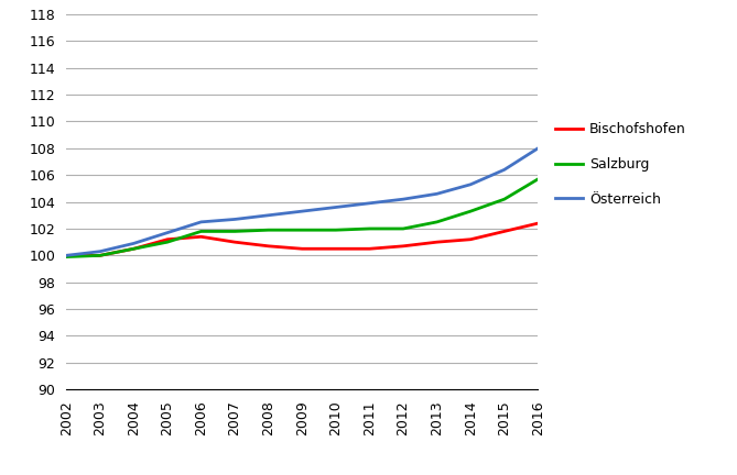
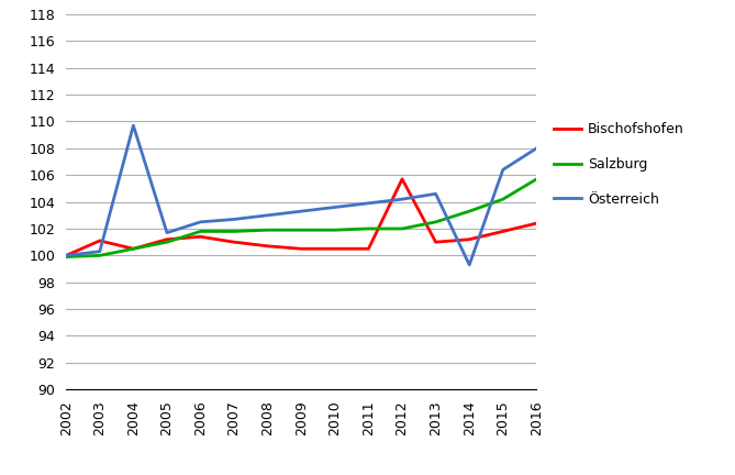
Bischofshofen/2003: 100.0 -> 101.1
Österreich/2004: 100.9 -> 109.7
Bischofshofen/2012: 100.7 -> 105.7
Österreich/2014: 105.3 -> 99.3
